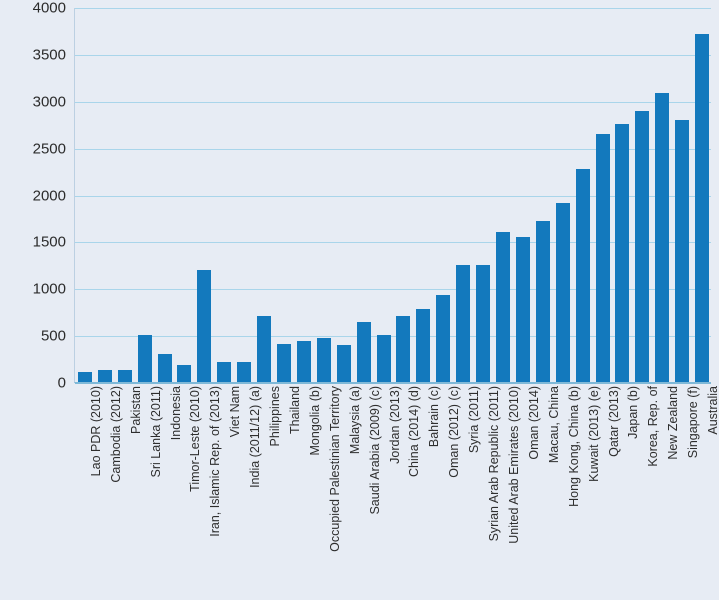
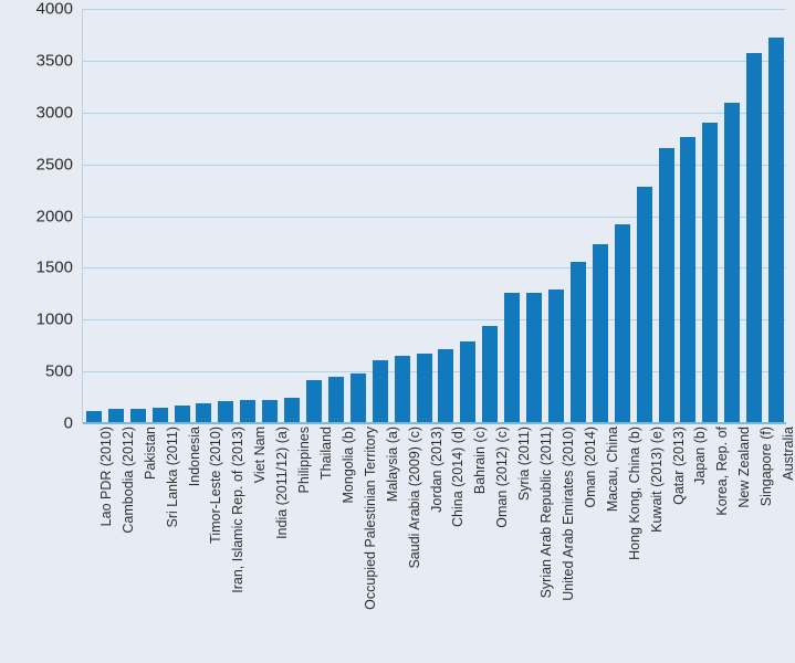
Sri Lanka (2011): 500 -> 100
Indonesia: 300 -> 200
Iran, Islamic Rep. of (2013): 1200 -> 200
Philippines: 700 -> 200
Malaysia (a): 400 -> 600
Jordan (2013): 500 -> 700
United Arab Emirates (2010): 1600 -> 1300
Singapore (f): 2800 -> 3600
